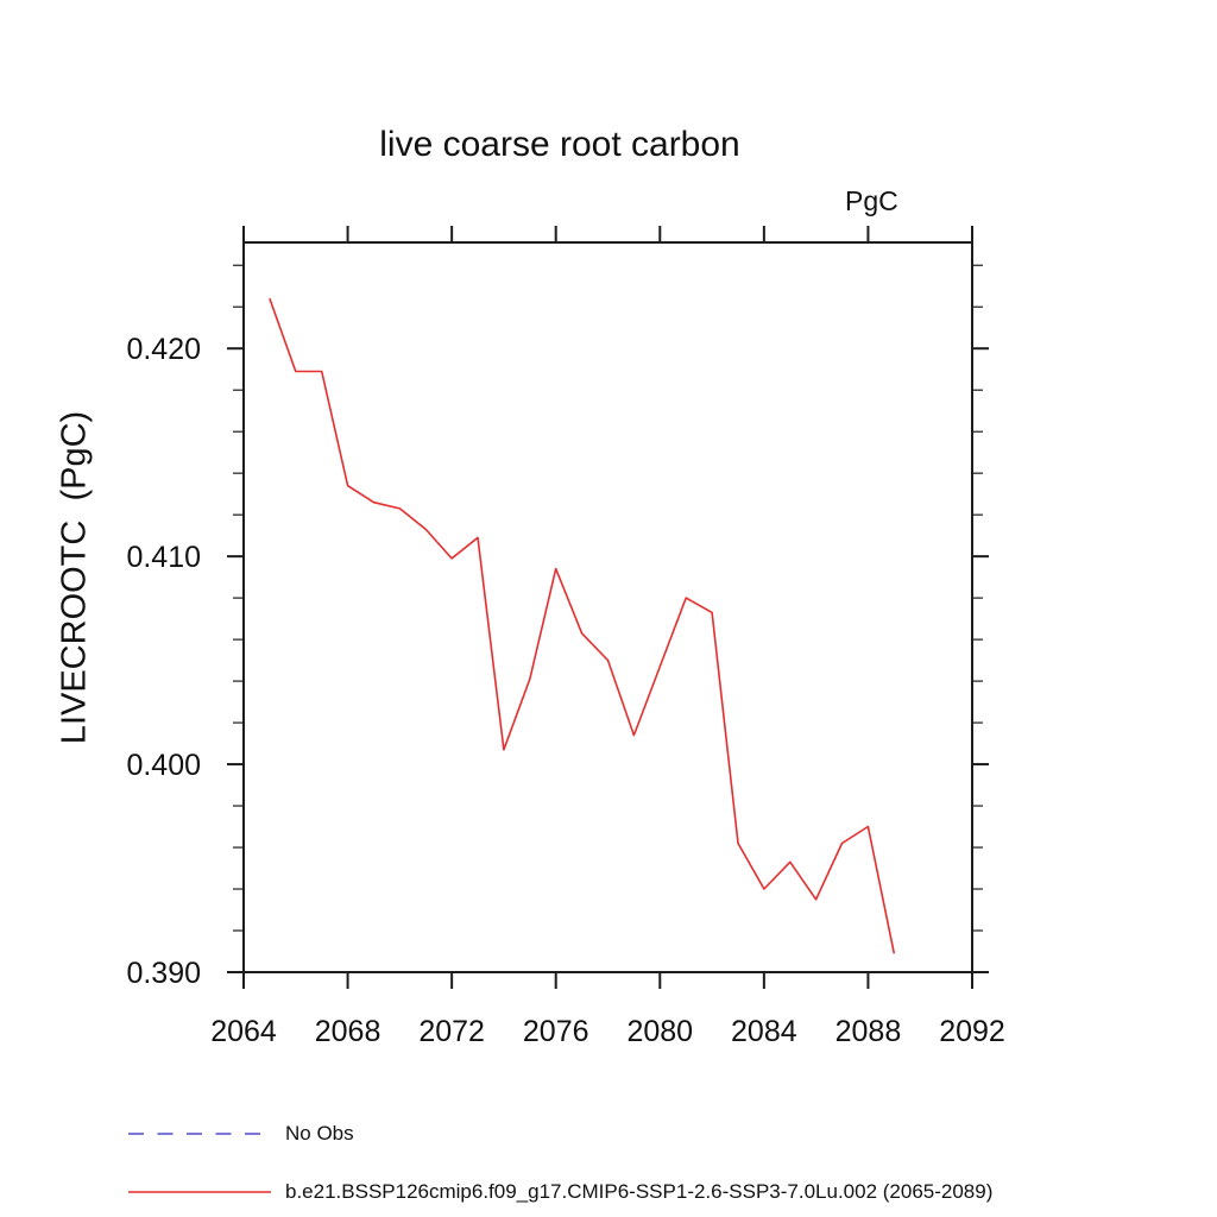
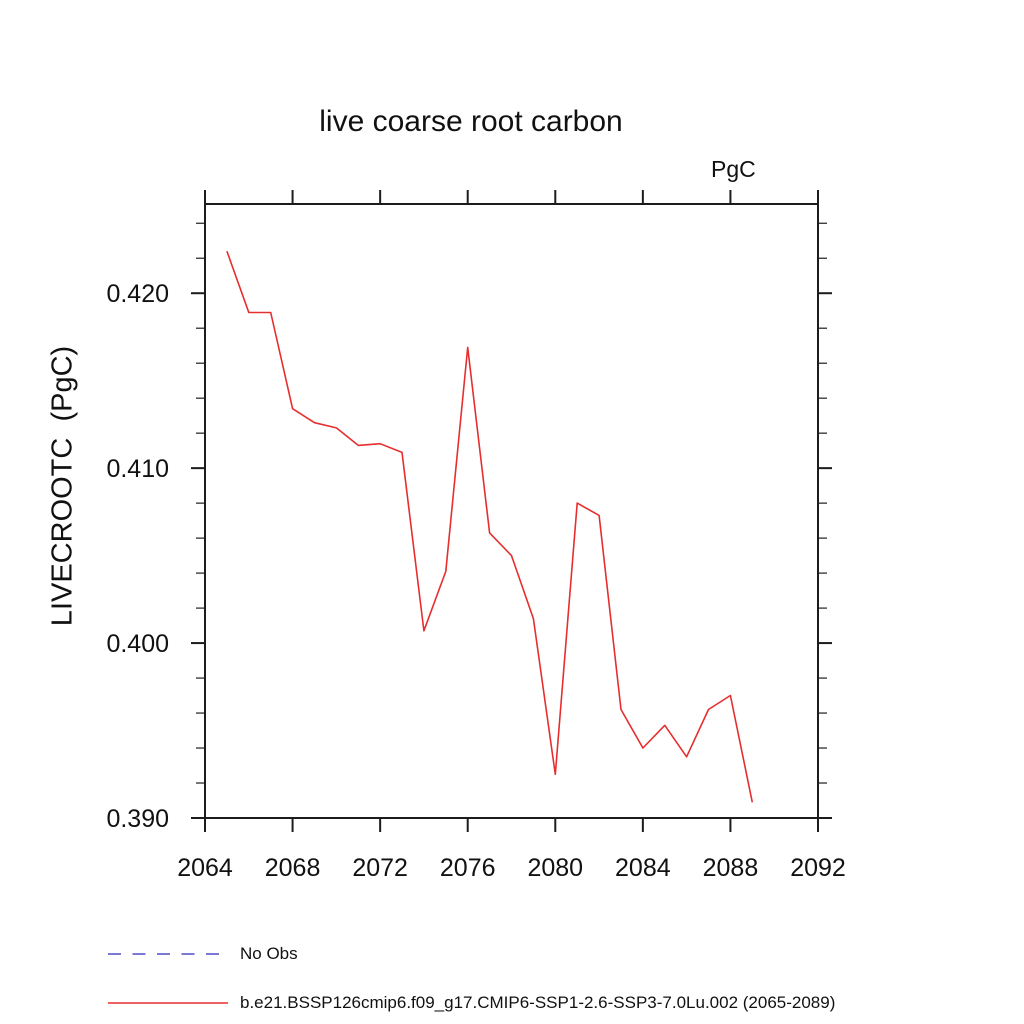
2072: 0.4099 -> 0.4114
2076: 0.4094 -> 0.4169
2080: 0.4047 -> 0.3925
